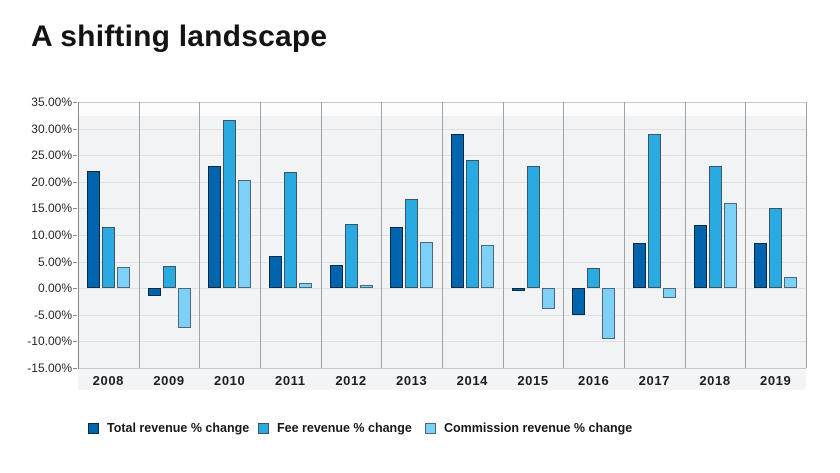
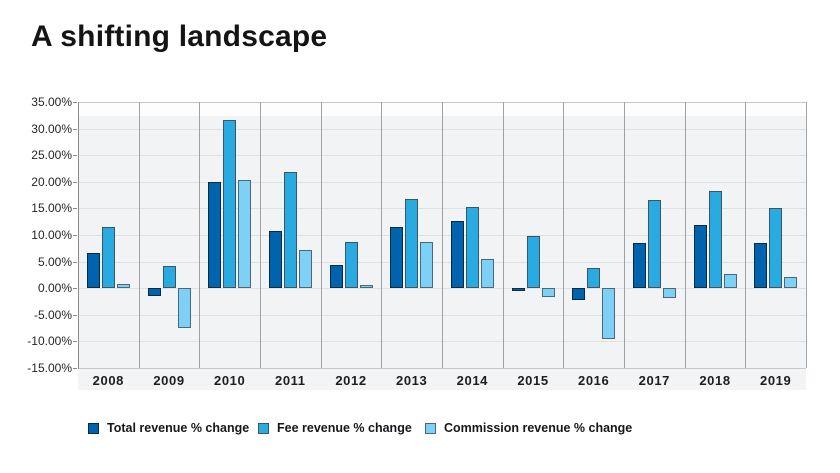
Total revenue % change/2008: 22% -> 6%
Commission revenue % change/2008: 4% -> 1%
Total revenue % change/2010: 23% -> 20%
Total revenue % change/2011: 6% -> 11%
Commission revenue % change/2011: 1% -> 7%
Fee revenue % change/2012: 12% -> 9%
Total revenue % change/2014: 29% -> 13%
Fee revenue % change/2014: 24% -> 15%
Commission revenue % change/2014: 8% -> 6%
Fee revenue % change/2015: 23% -> 10%
Commission revenue % change/2015: -4% -> -2%
Total revenue % change/2016: -5% -> -2%
Fee revenue % change/2017: 29% -> 16%
Fee revenue % change/2018: 23% -> 18%
Commission revenue % change/2018: 16% -> 3%
